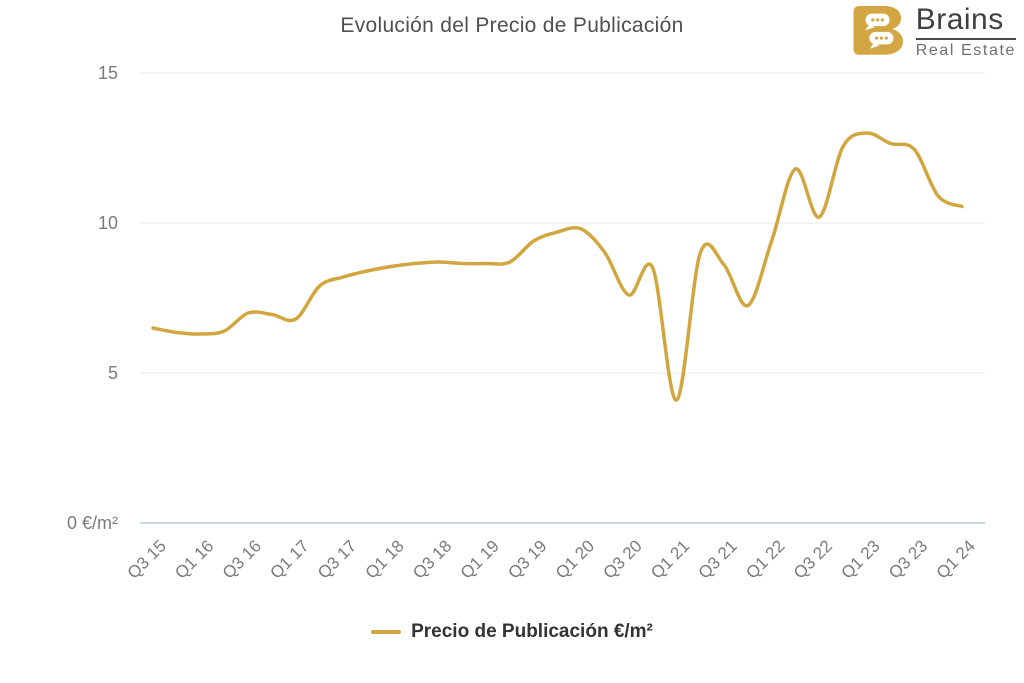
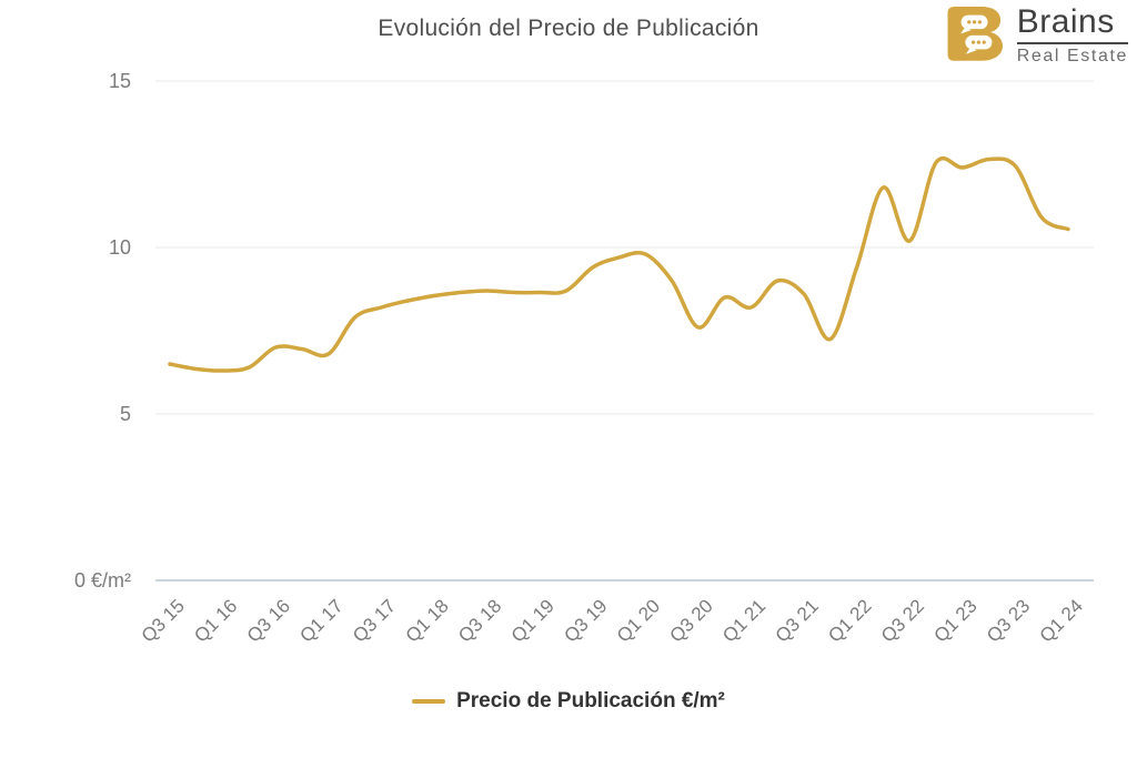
Q1 21: 4.1 -> 8.2
Q1 23: 13.0 -> 12.4
